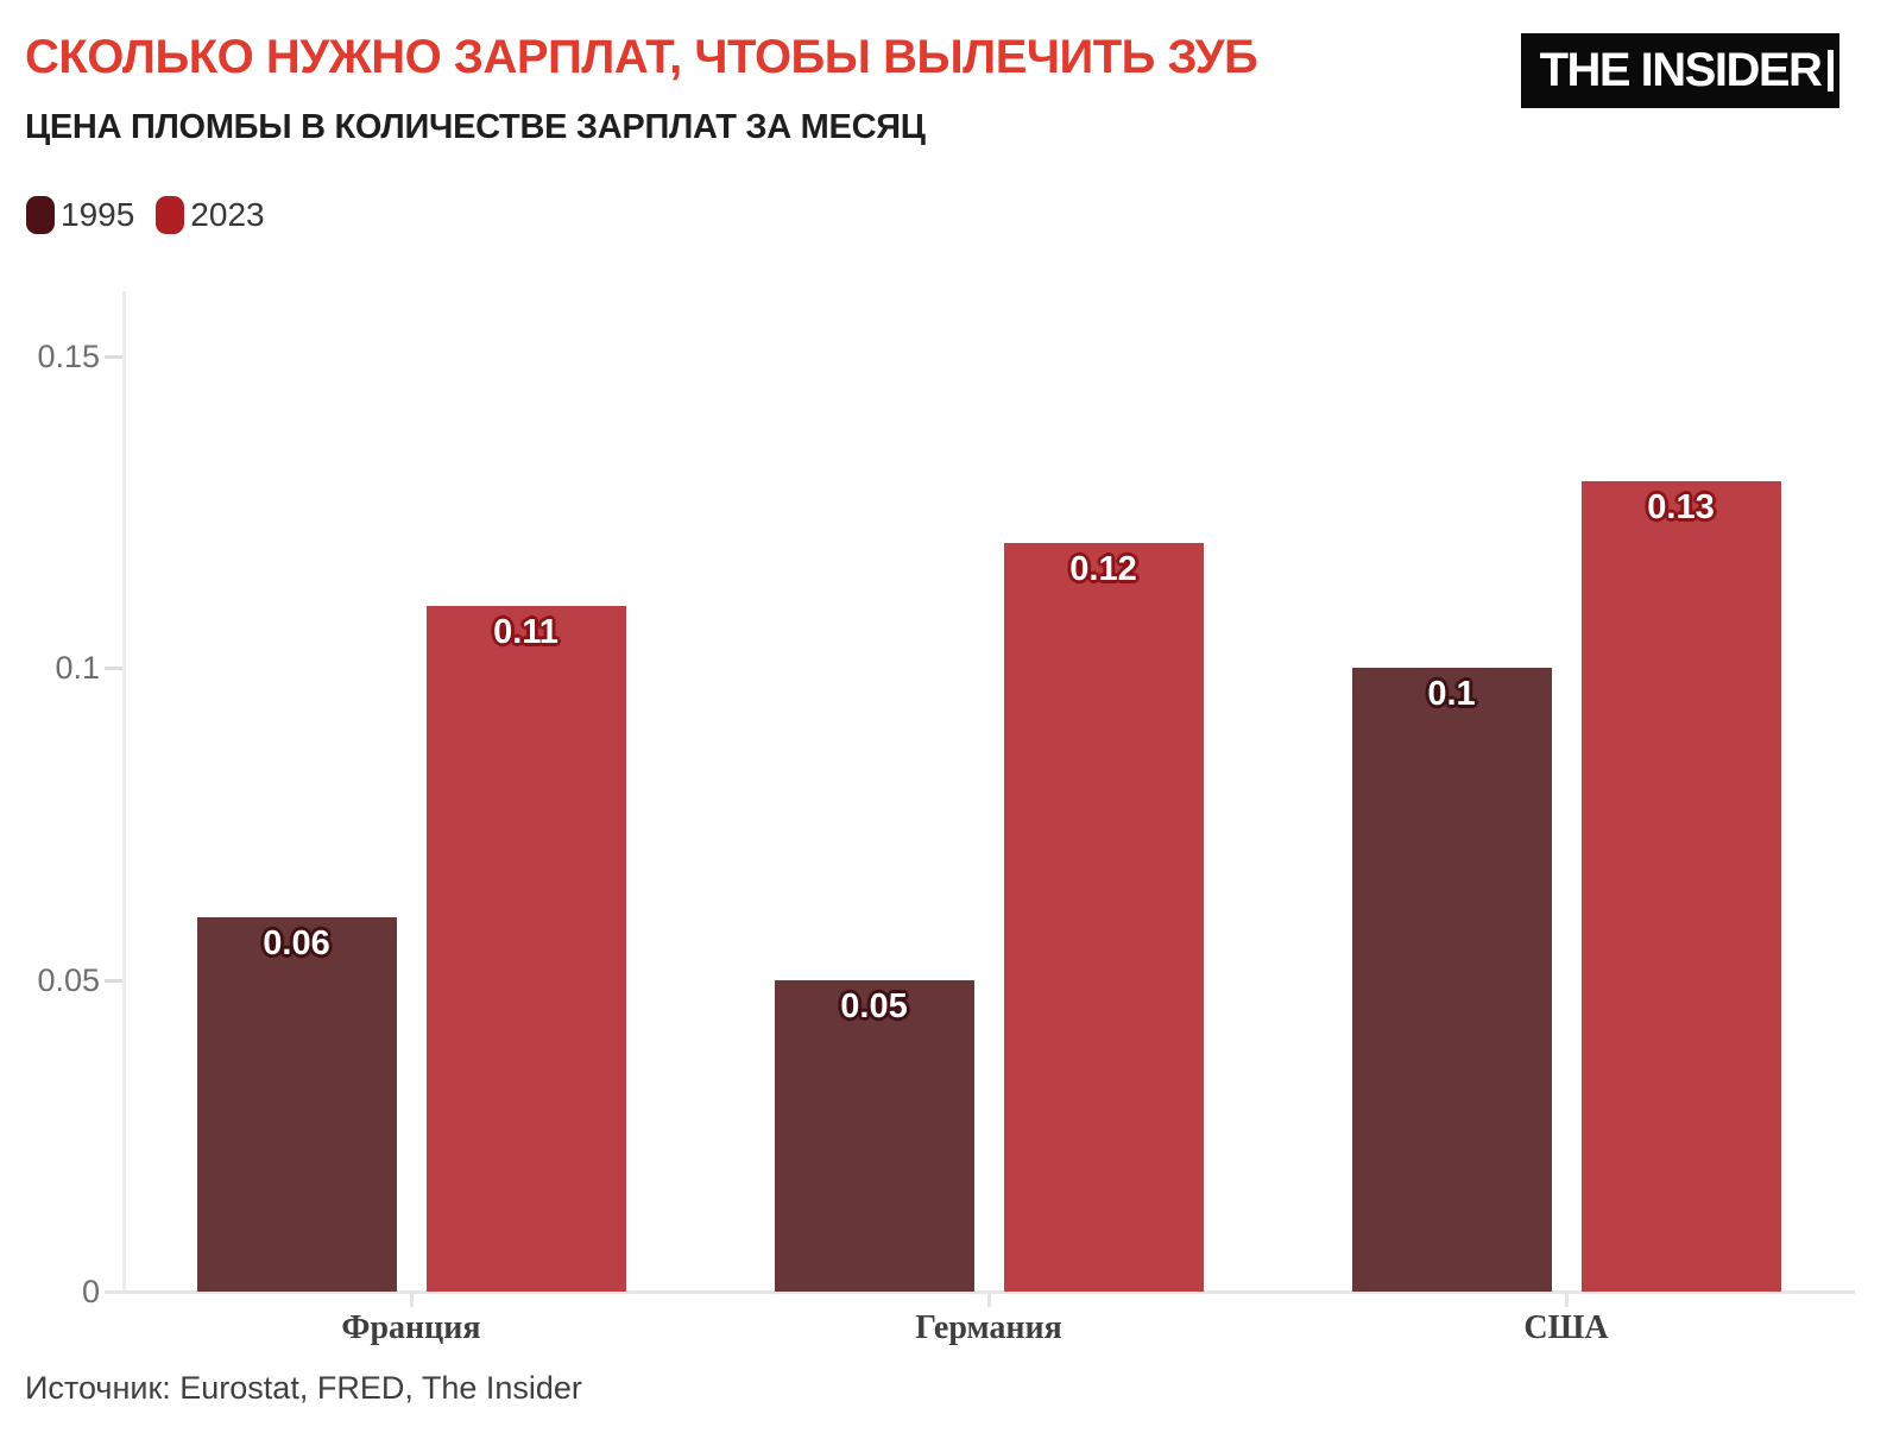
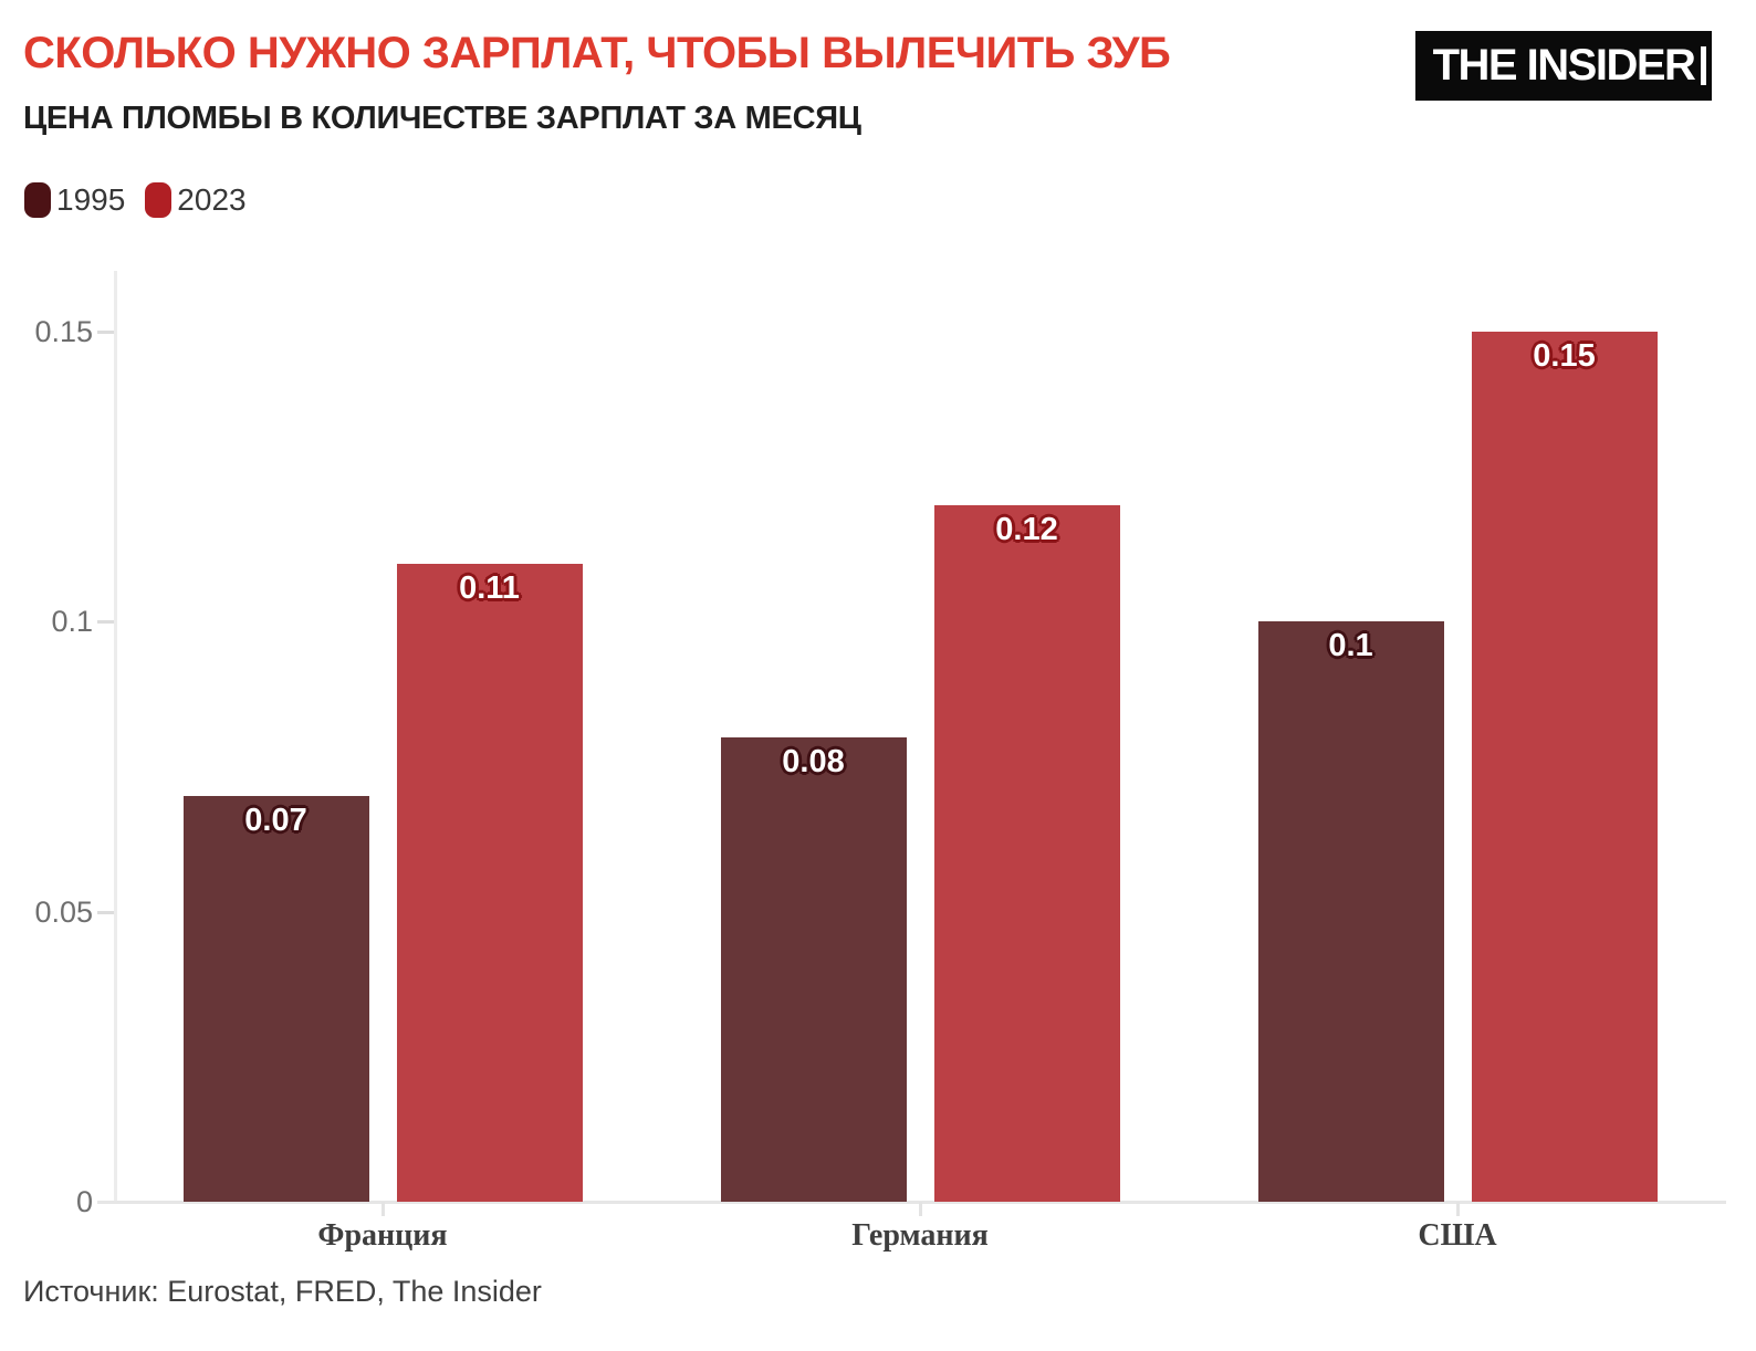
1995/Франция: 0.06 -> 0.07
1995/Германия: 0.05 -> 0.08
2023/США: 0.13 -> 0.15
